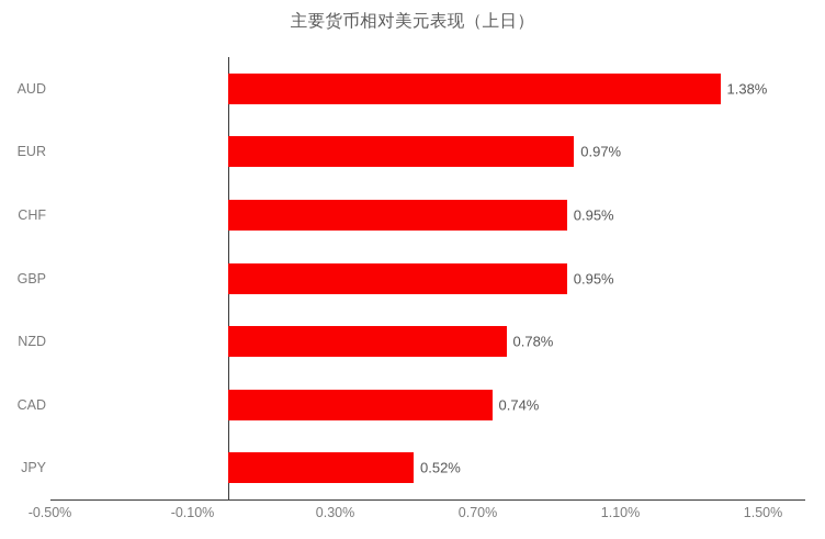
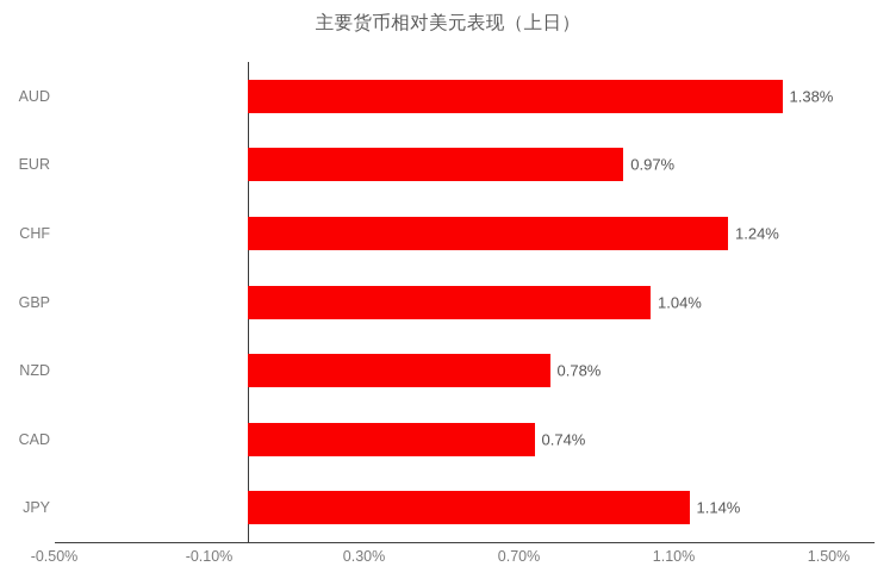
CHF: 0.95% -> 1.24%
GBP: 0.95% -> 1.04%
JPY: 0.52% -> 1.14%
